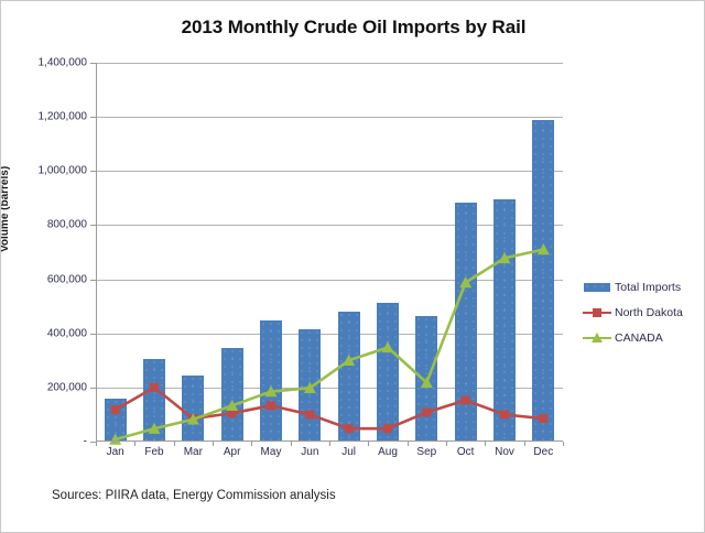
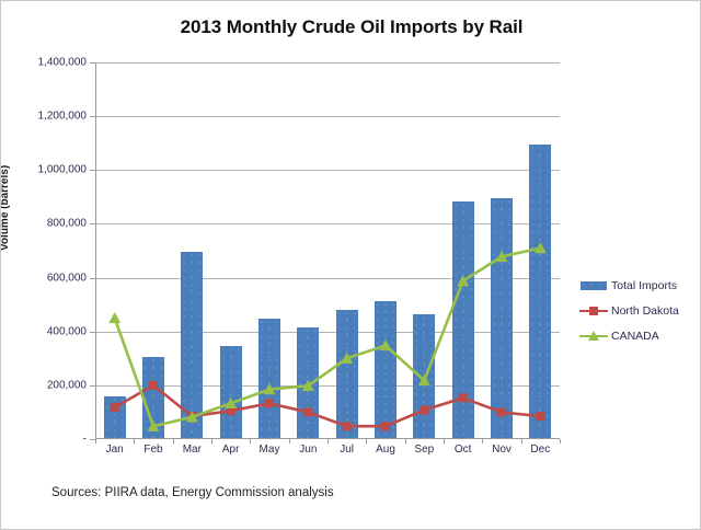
CANADA/Jan: 10000 -> 450000
Total Imports/Mar: 240000 -> 690000
Total Imports/Dec: 1180000 -> 1090000
